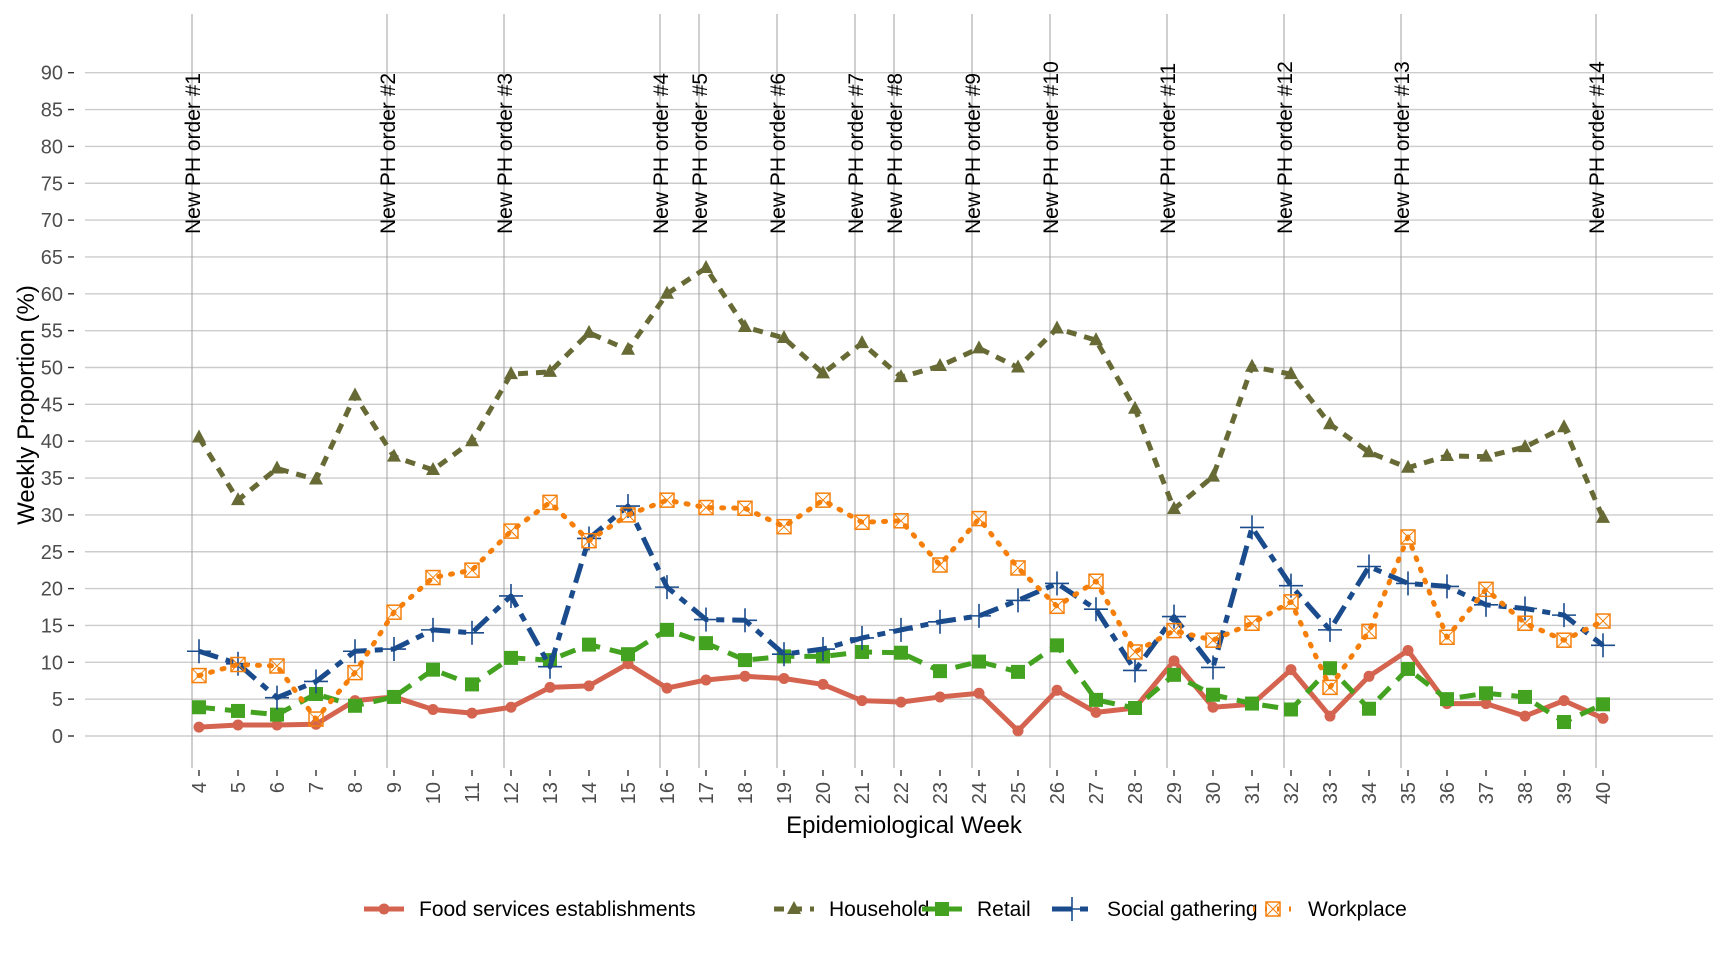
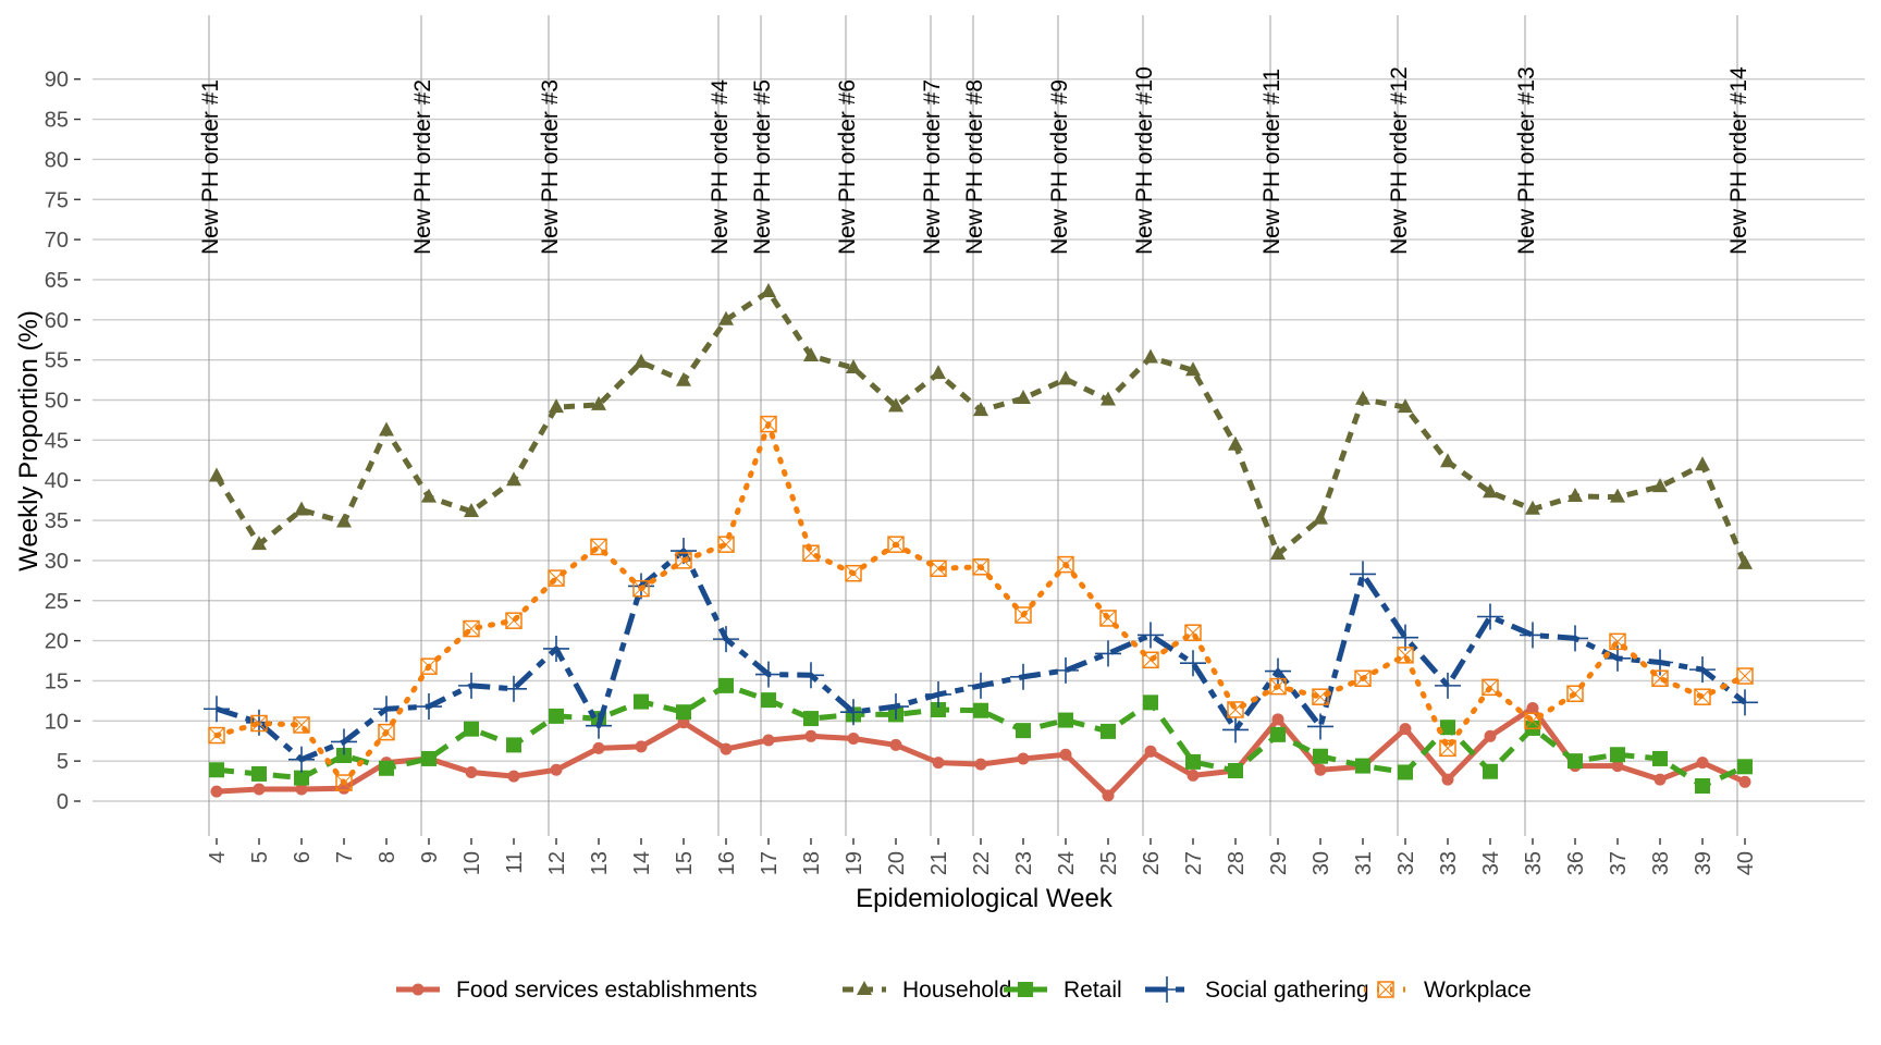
Workplace/17: 31 -> 47
Workplace/35: 27 -> 10
